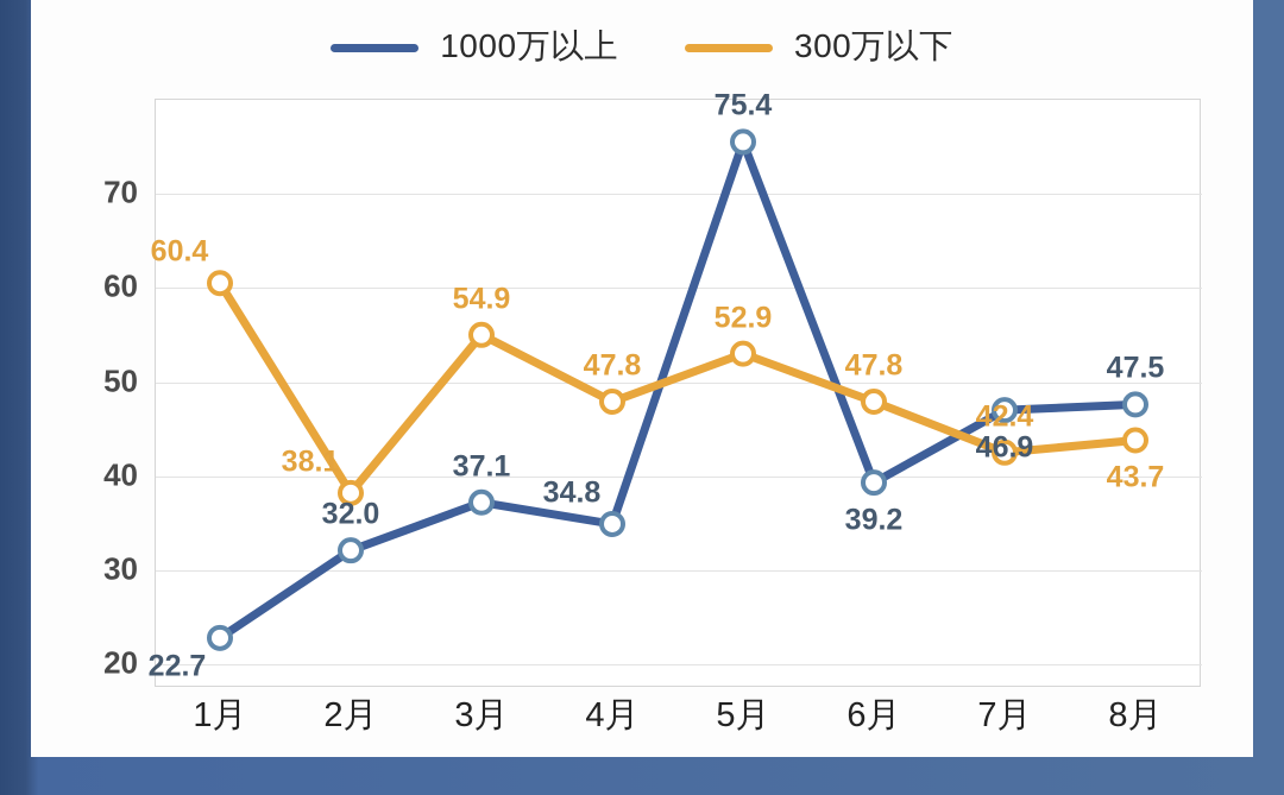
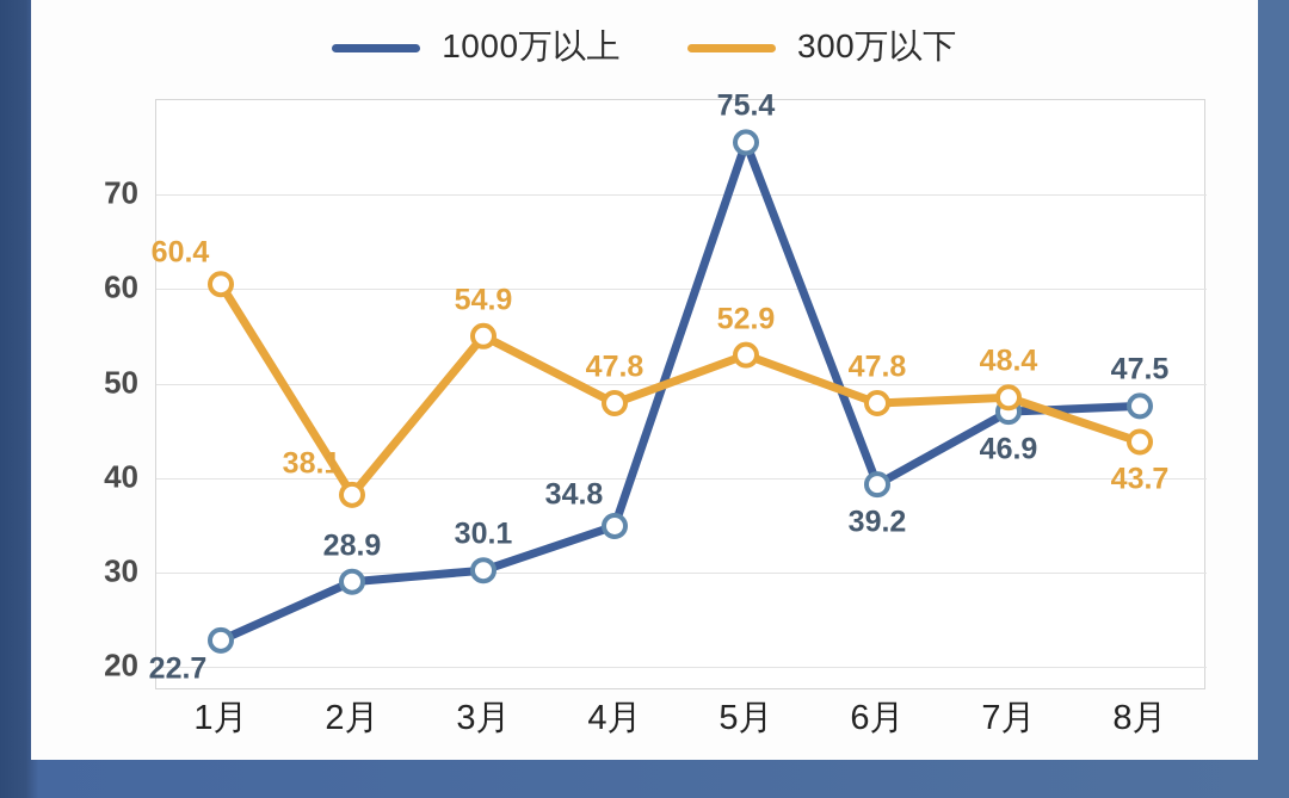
1000万以上/2月: 32.0 -> 28.9
1000万以上/3月: 37.1 -> 30.1
300万以下/7月: 42.4 -> 48.4
